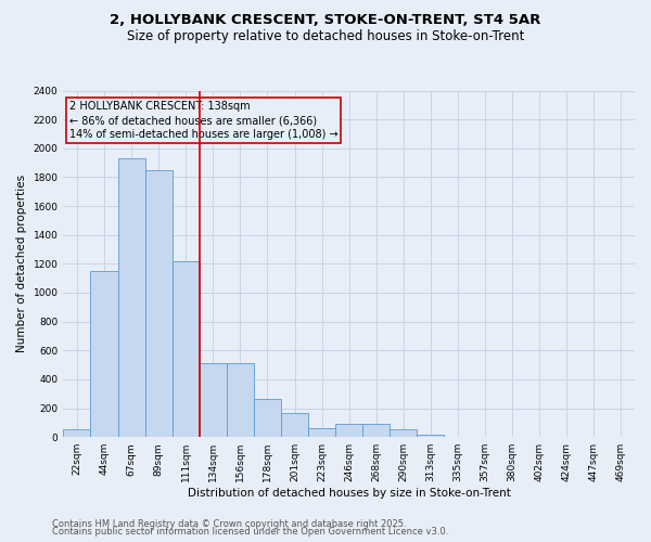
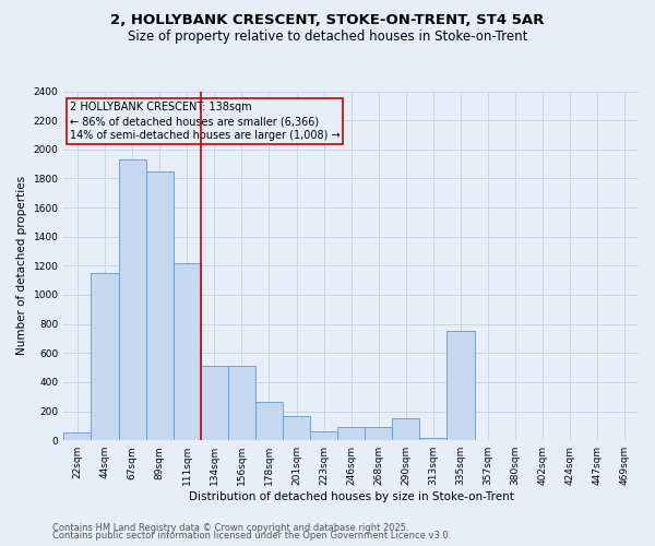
290sqm: 60 -> 150
335sqm: 0 -> 750
